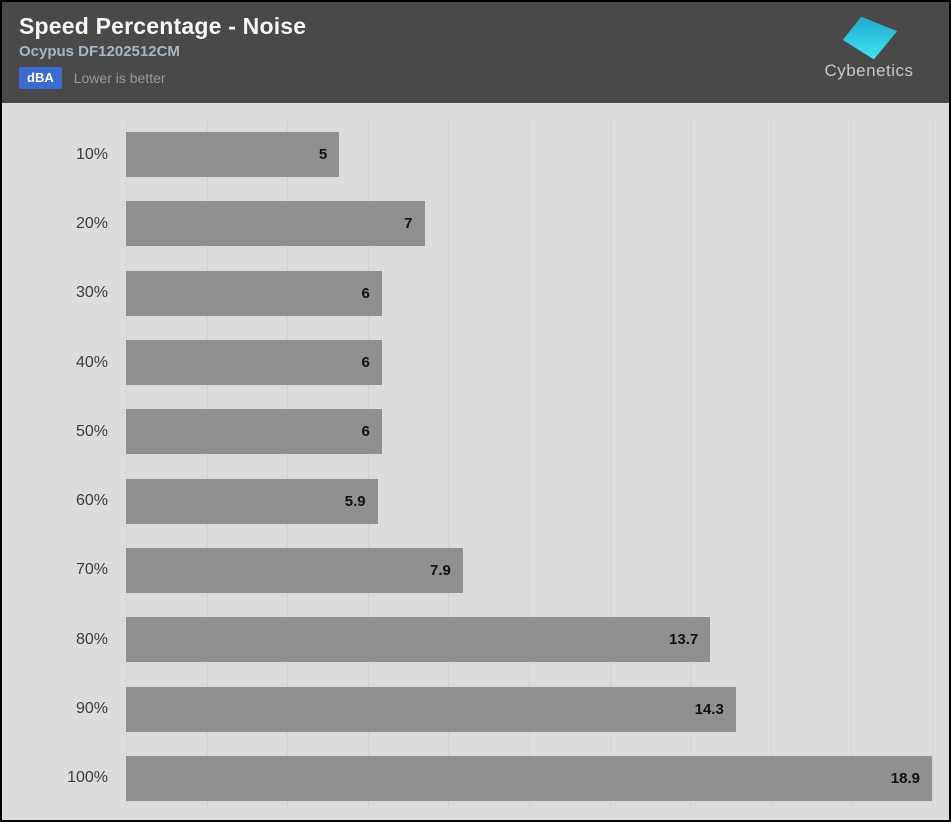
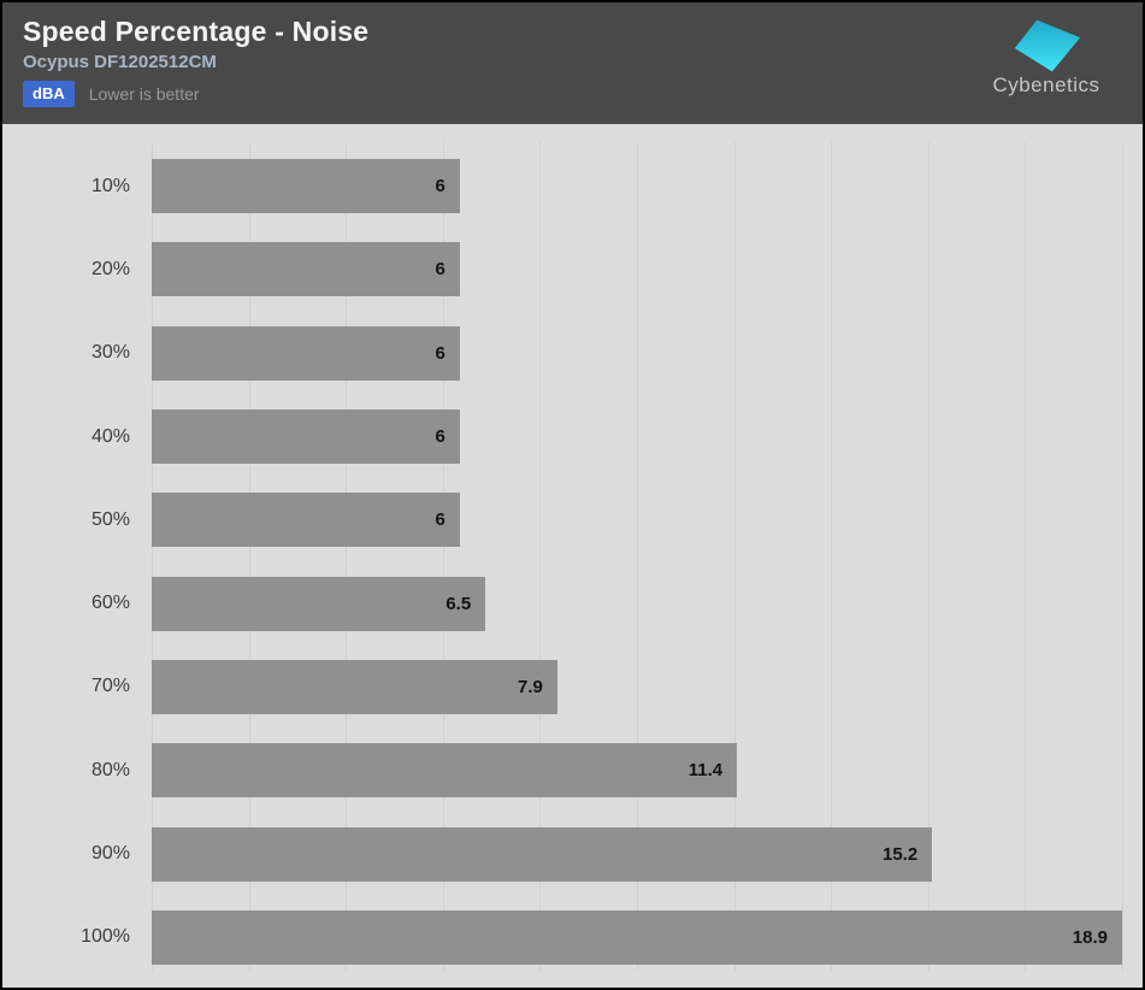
10%: 5 -> 6
20%: 7 -> 6
60%: 5.9 -> 6.5
80%: 13.7 -> 11.4
90%: 14.3 -> 15.2
